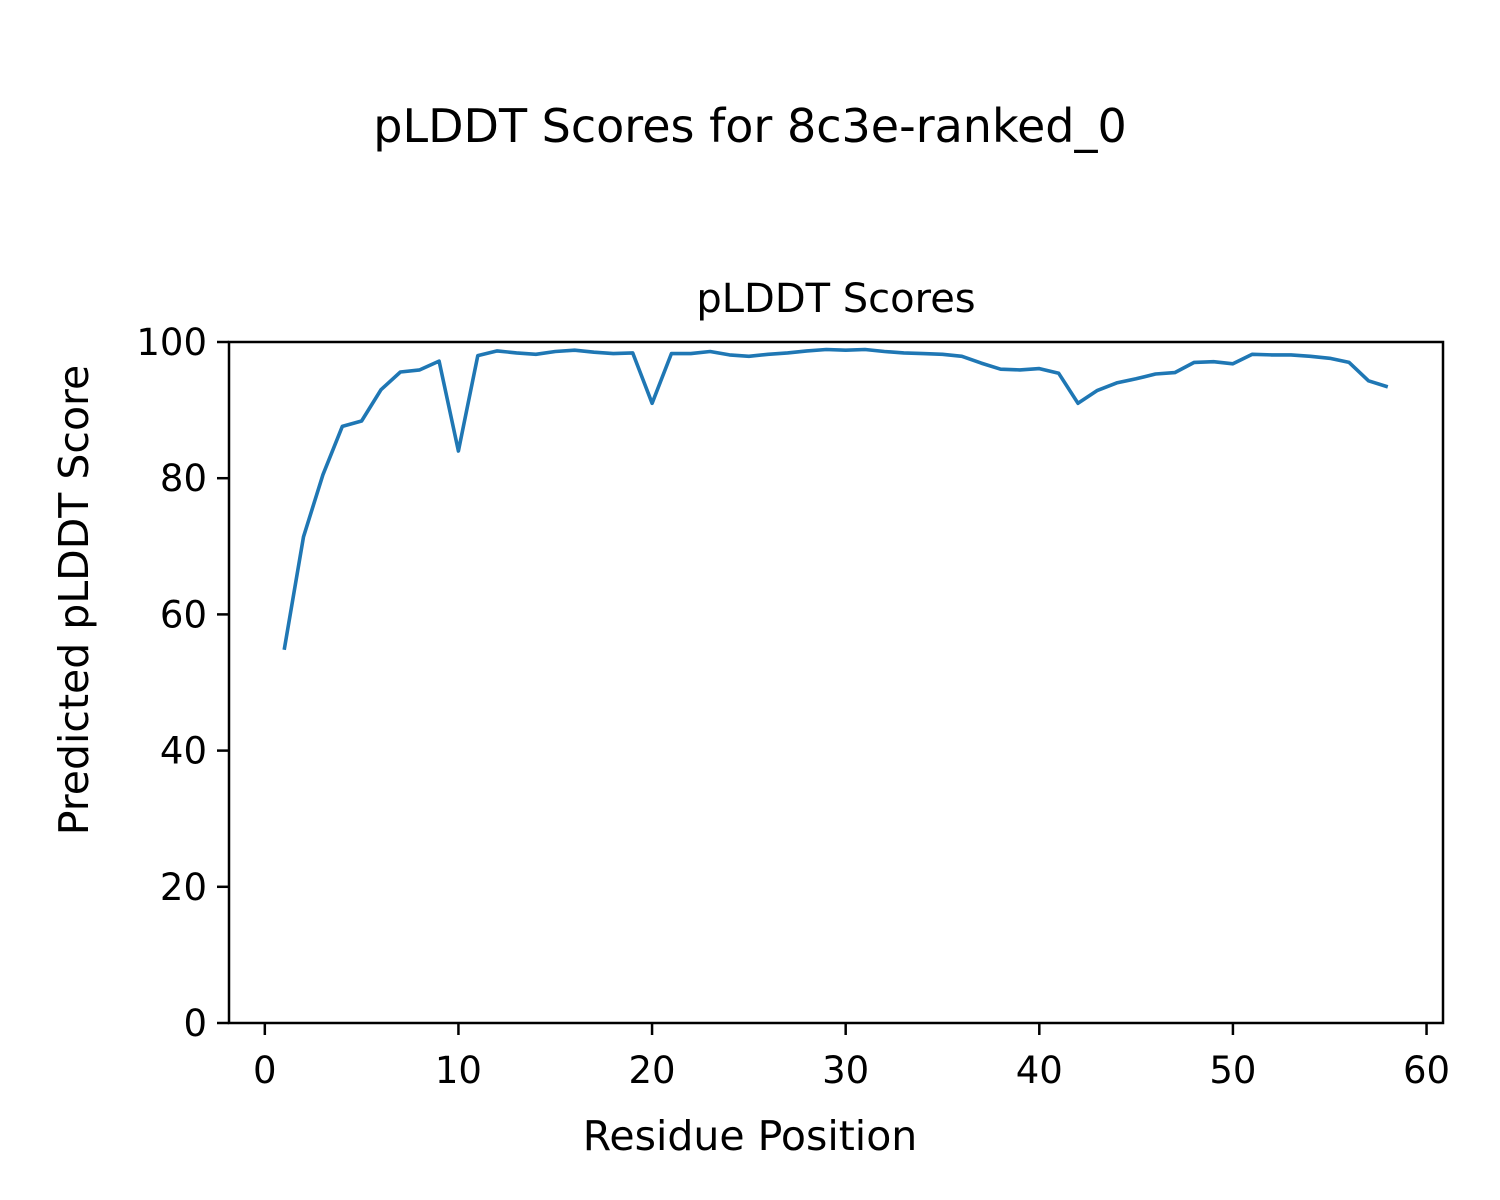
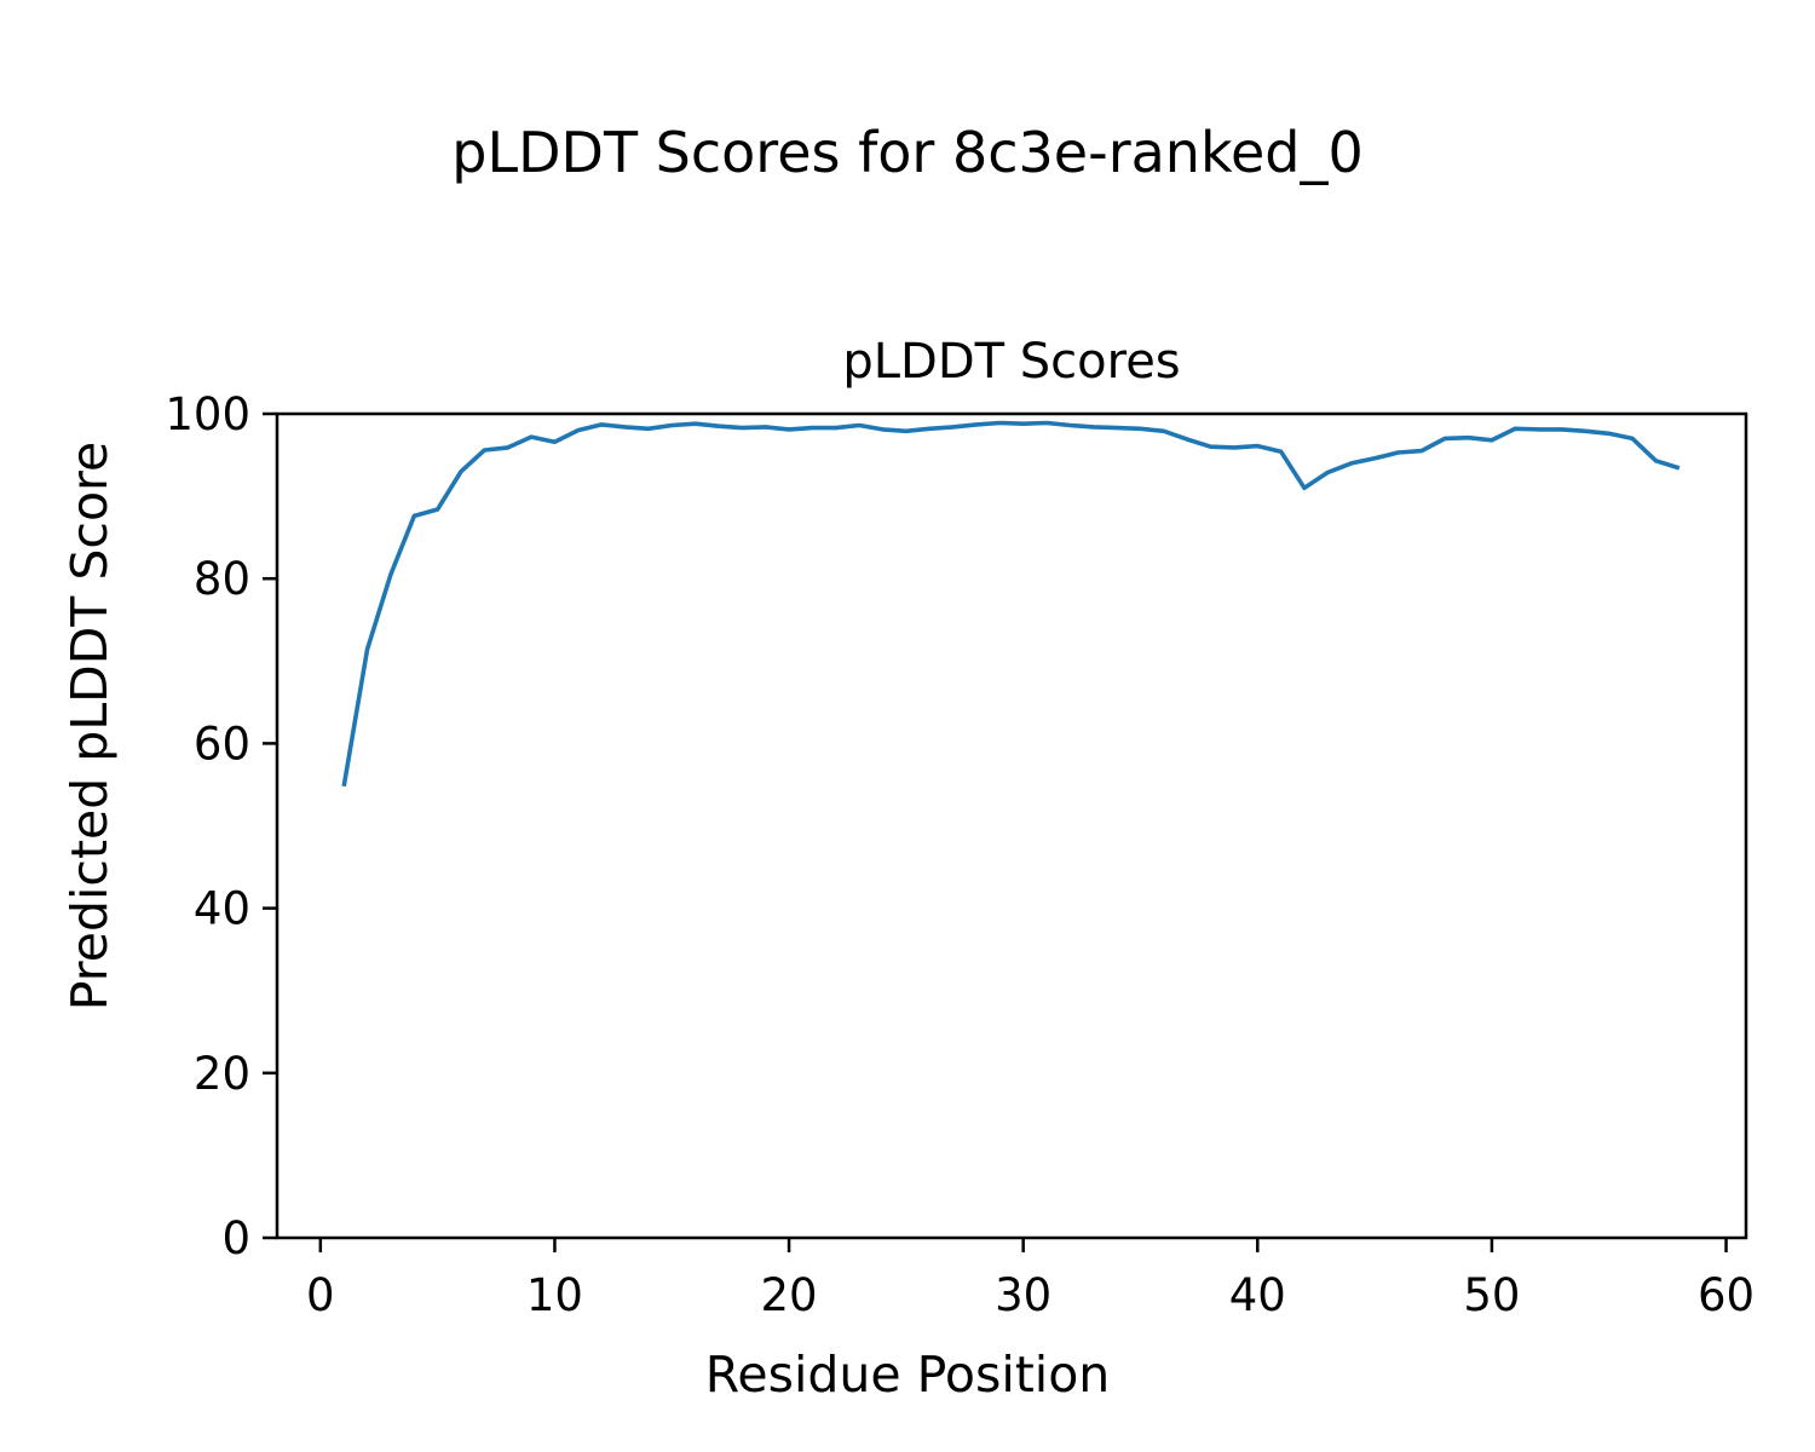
10: 84 -> 97
20: 91 -> 98
